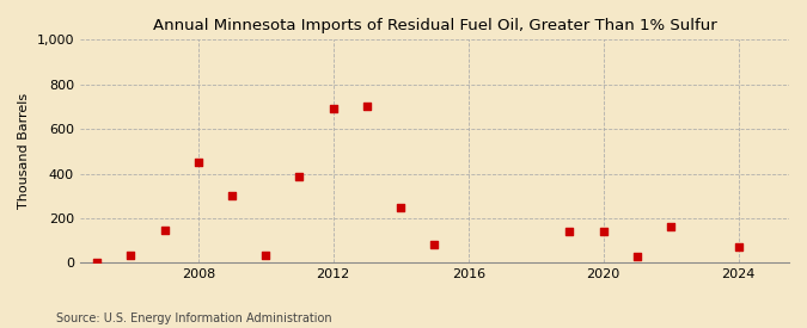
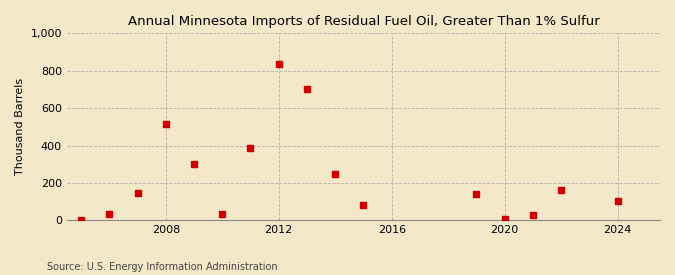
2008: 450 -> 520
2012: 690 -> 840
2020: 140 -> 0
2024: 70 -> 100
